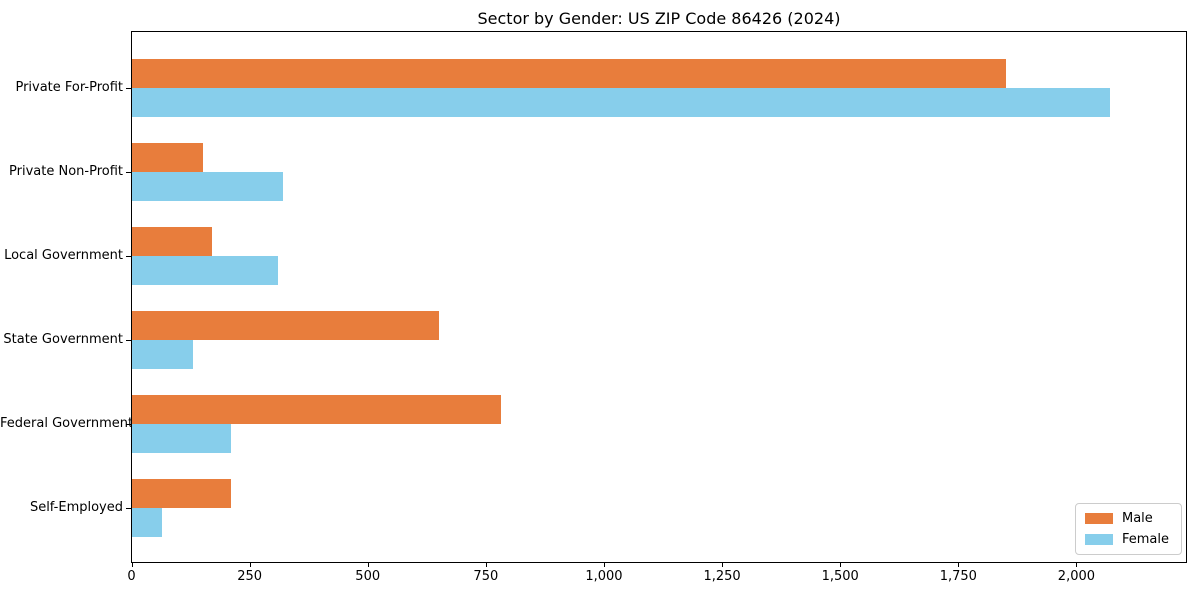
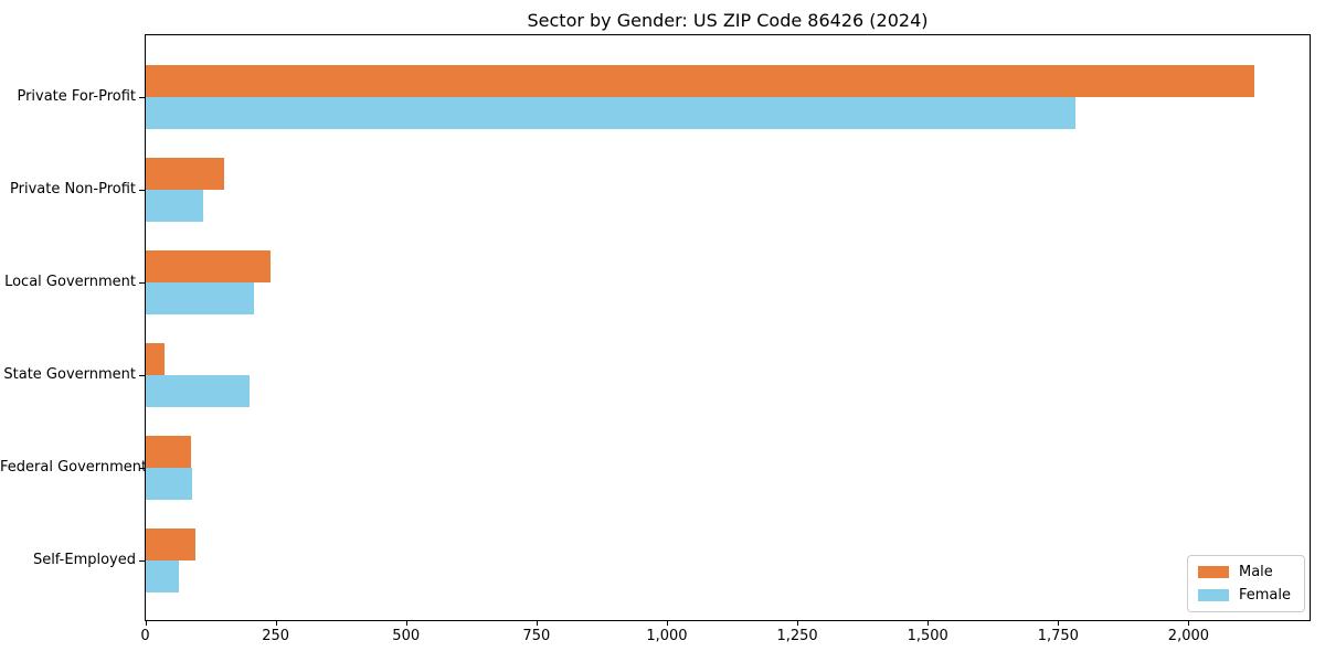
Male/Private For-Profit: 1850 -> 2120
Female/Private For-Profit: 2070 -> 1780
Female/Private Non-Profit: 320 -> 110
Male/Local Government: 170 -> 240
Female/Local Government: 310 -> 210
Male/State Government: 650 -> 40
Female/State Government: 130 -> 200
Male/Federal Government: 780 -> 90
Female/Federal Government: 210 -> 90
Male/Self-Employed: 210 -> 100
